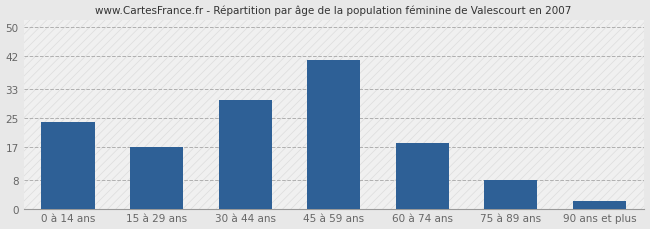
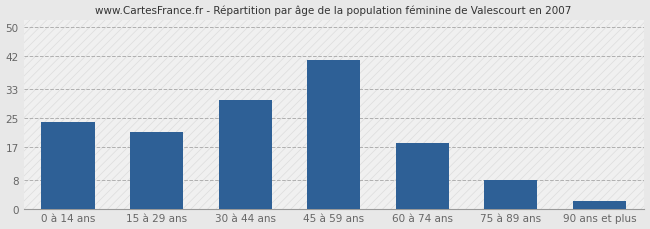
15 à 29 ans: 17 -> 21
